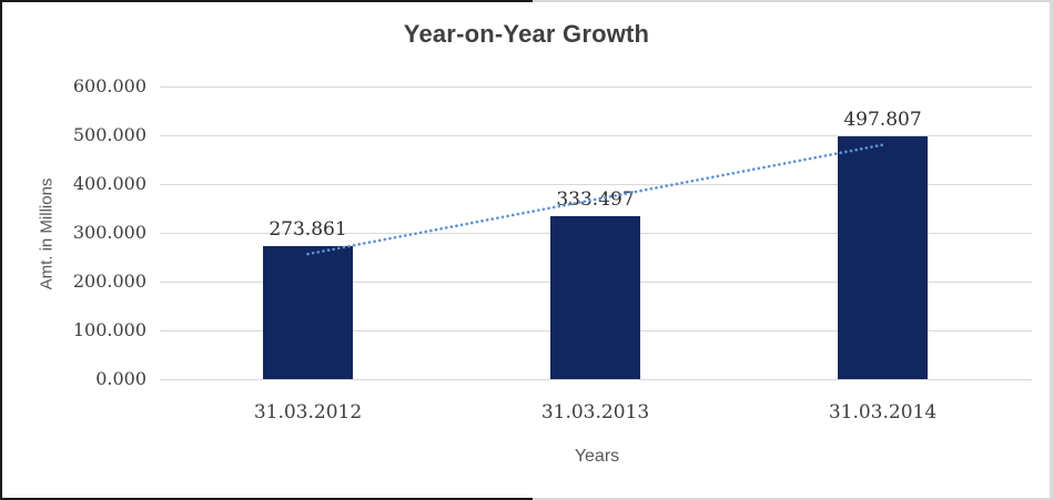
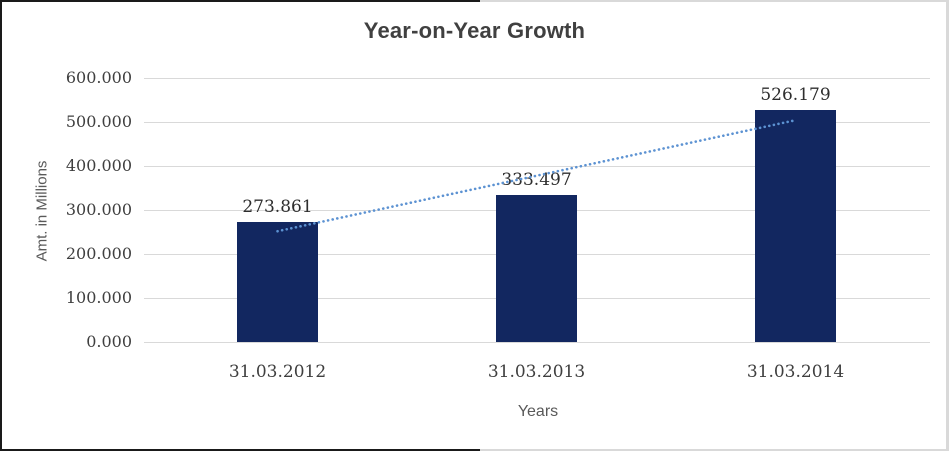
31.03.2014: 497.807 -> 526.179
